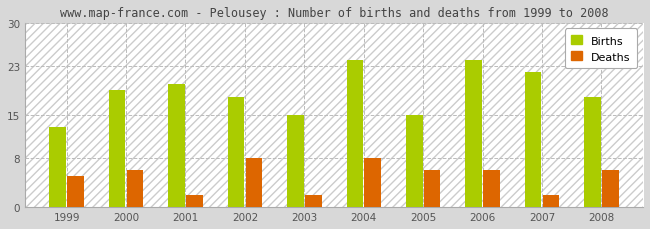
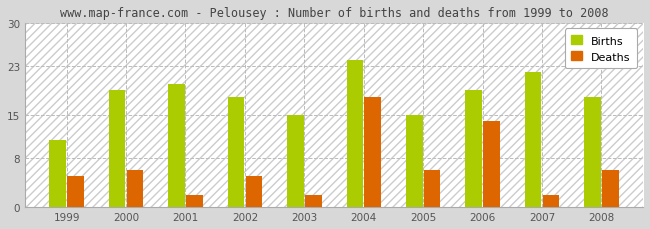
Births/1999: 13 -> 11
Deaths/2002: 8 -> 5
Deaths/2004: 8 -> 18
Births/2006: 24 -> 19
Deaths/2006: 6 -> 14
